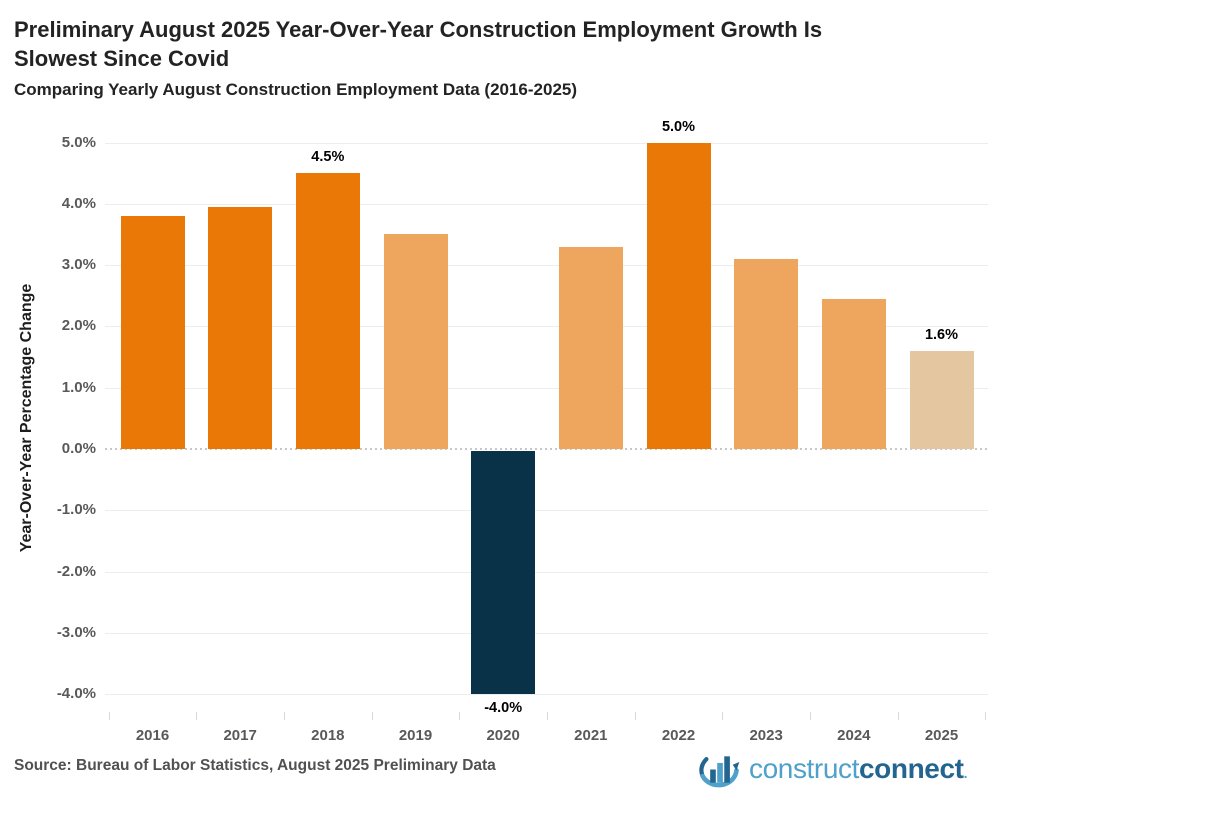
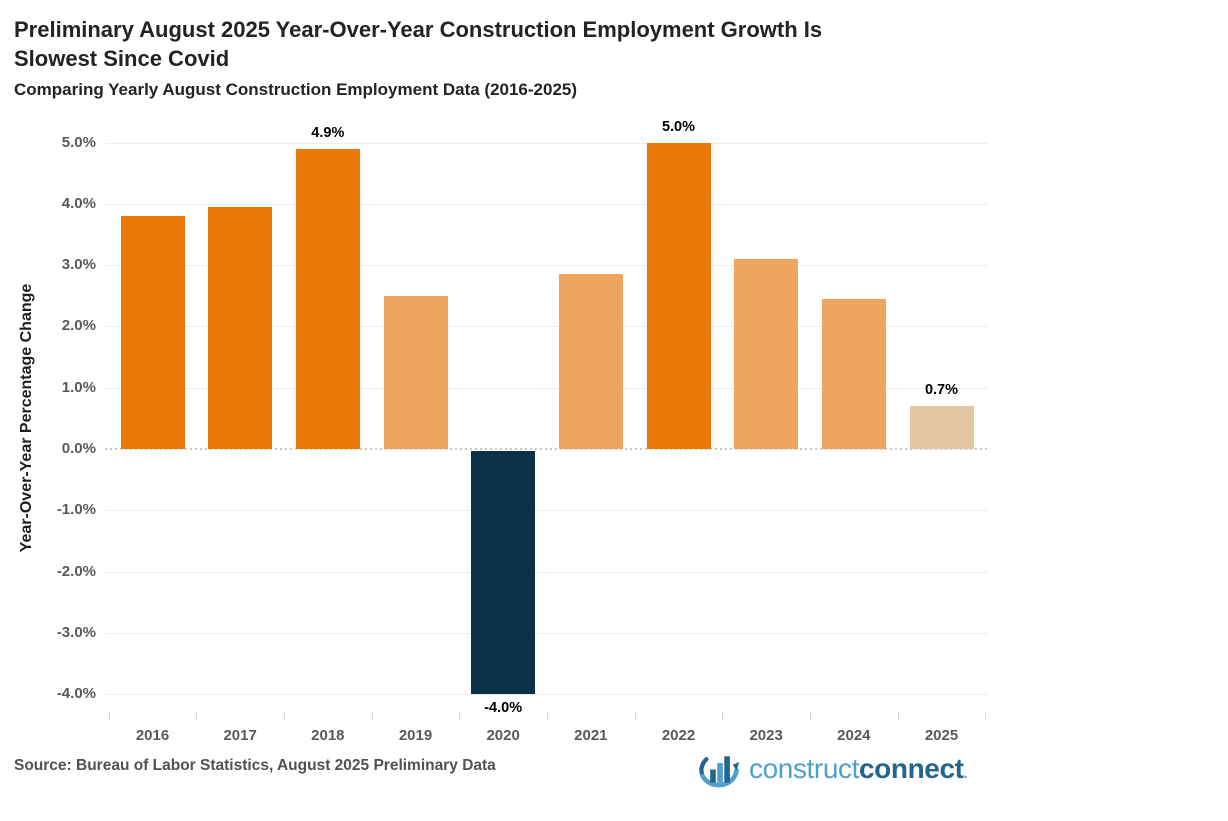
2018: 4.5% -> 4.9%
2019: 3.5% -> 2.5%
2021: 3.3% -> 2.9%
2025: 1.6% -> 0.7%
